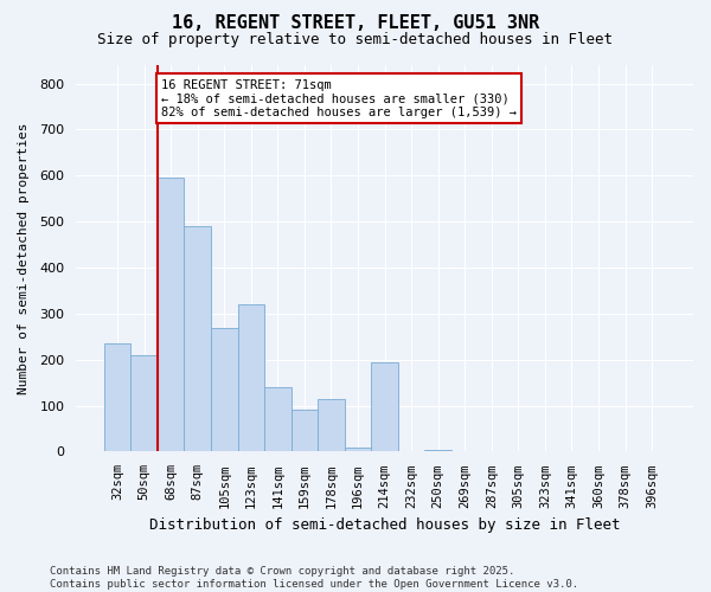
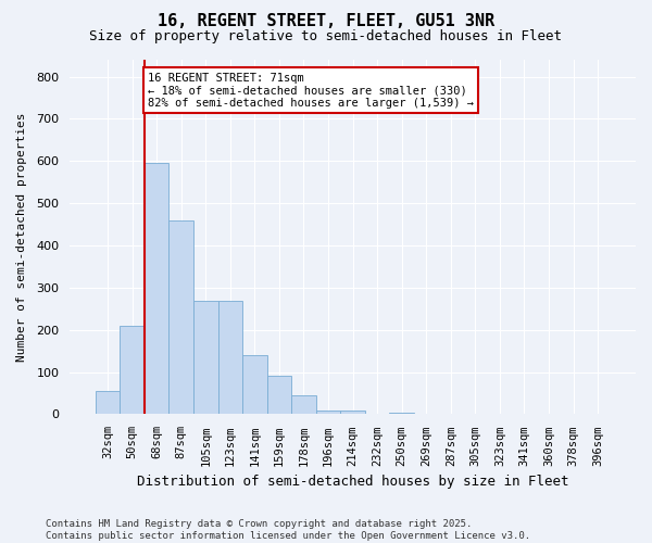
32sqm: 235 -> 55
87sqm: 490 -> 460
123sqm: 320 -> 270
178sqm: 115 -> 45
214sqm: 195 -> 10
